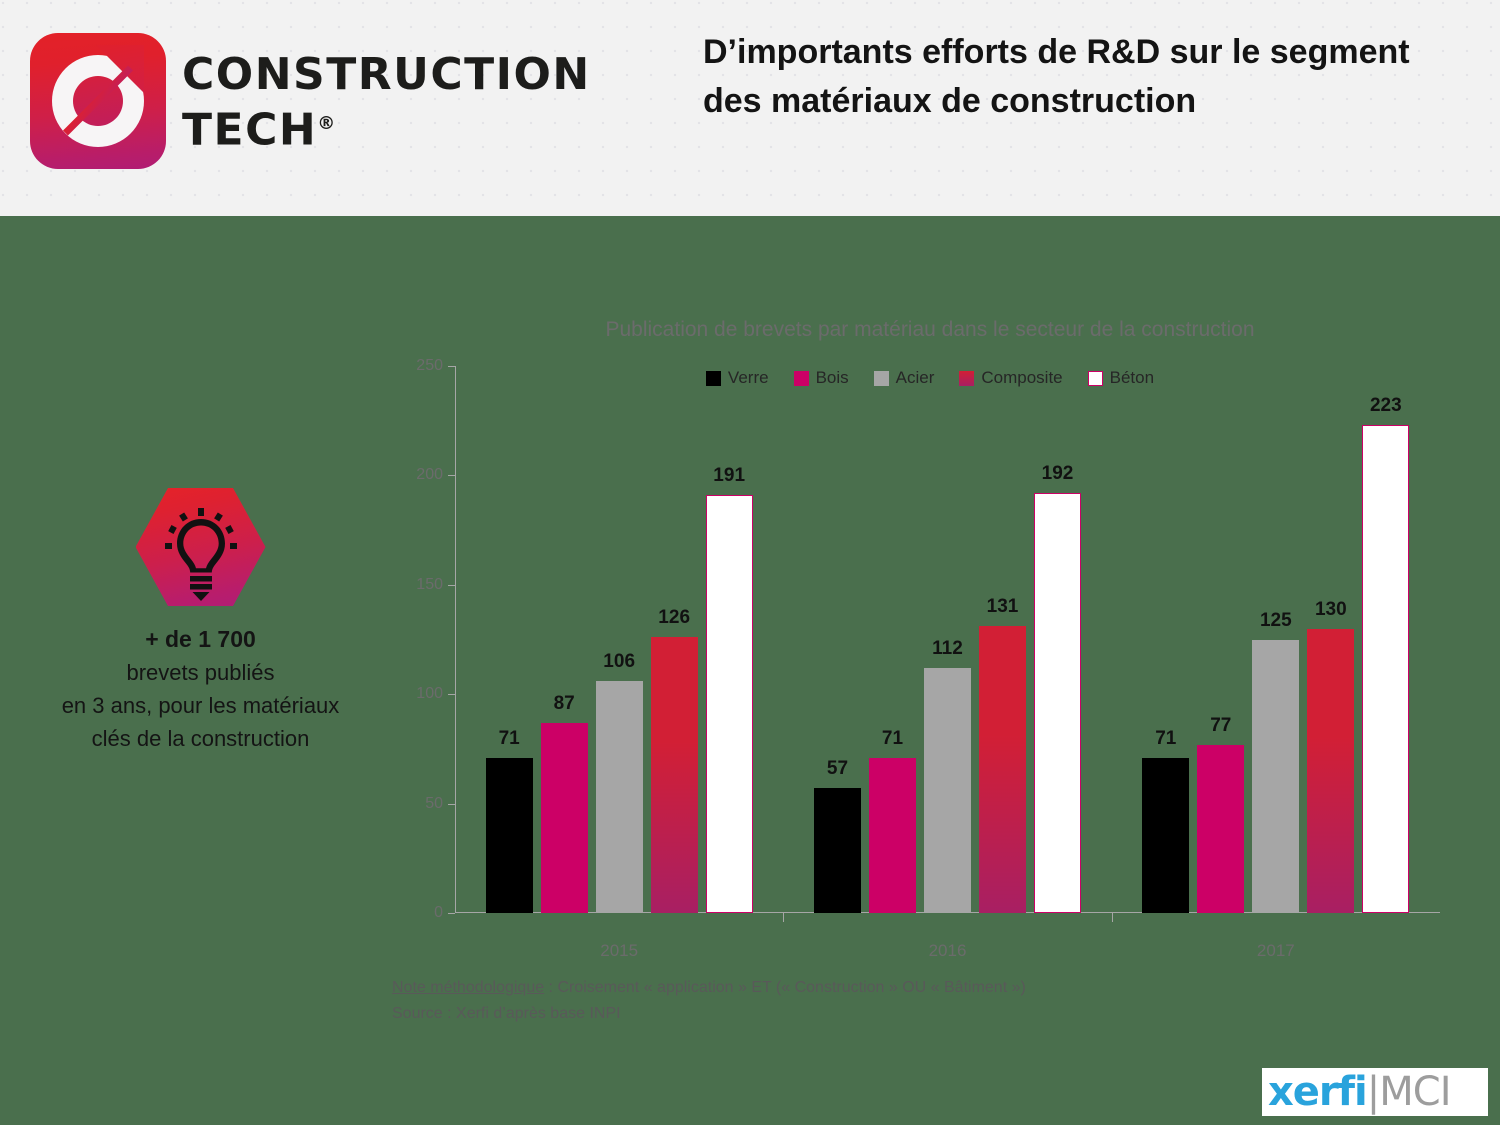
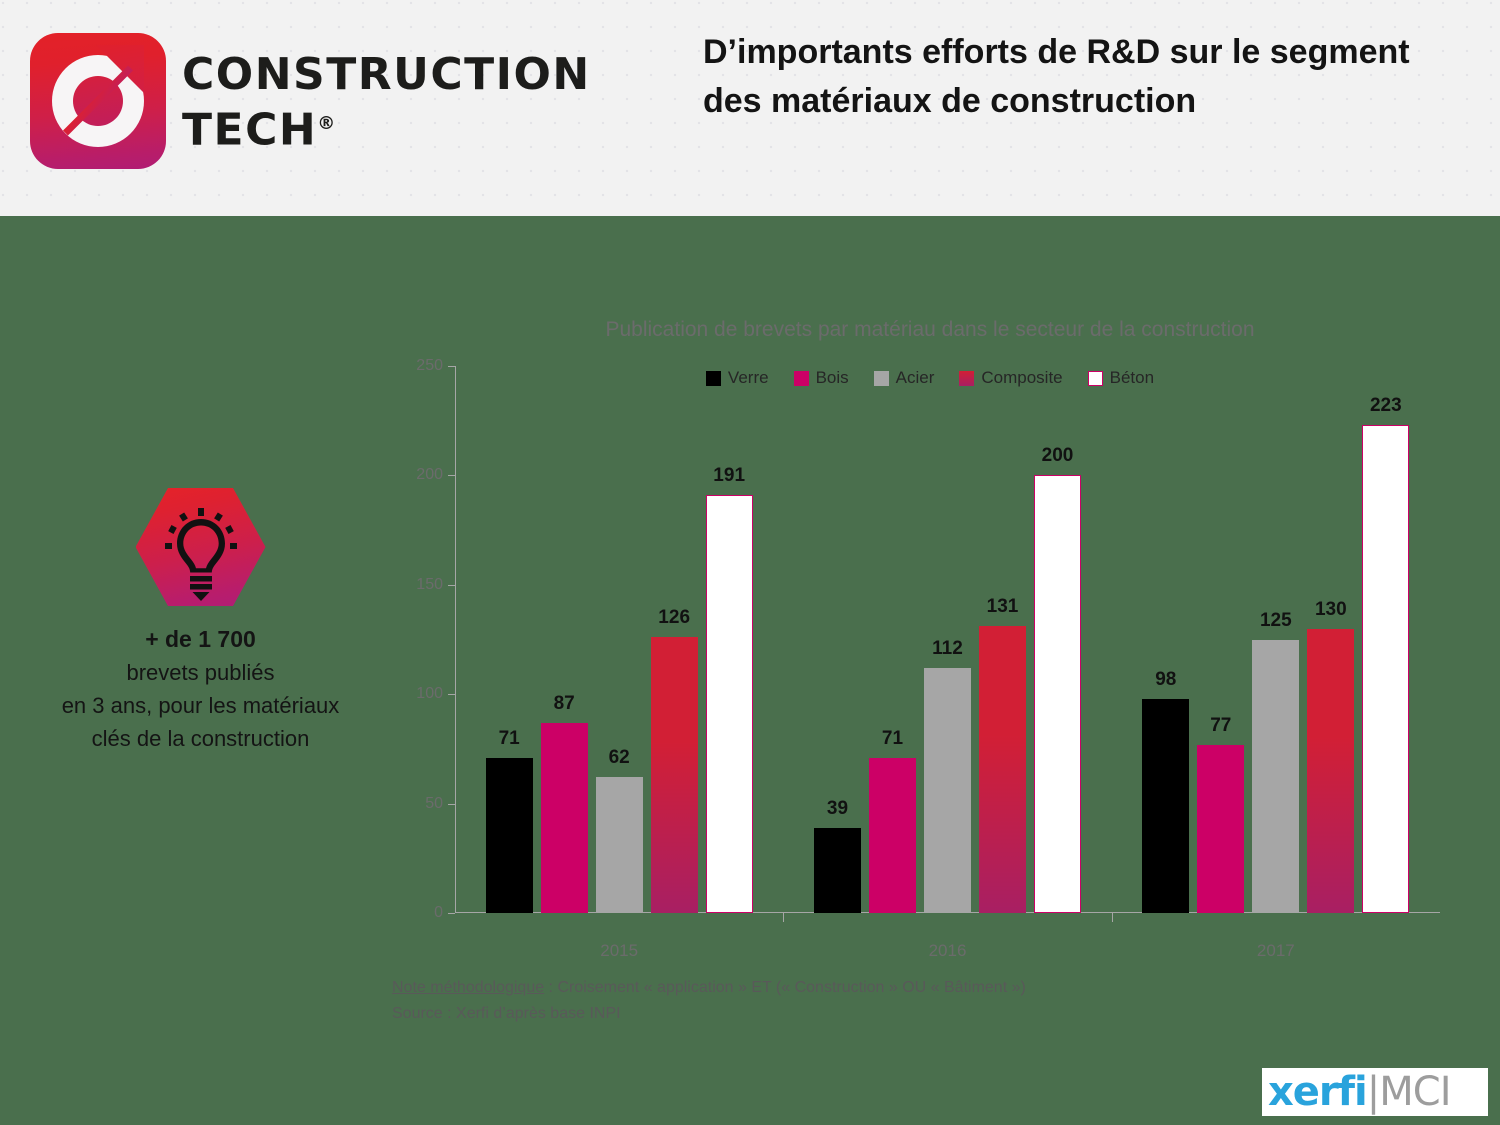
Acier/2015: 106 -> 62
Verre/2016: 57 -> 39
Béton/2016: 192 -> 200
Verre/2017: 71 -> 98
